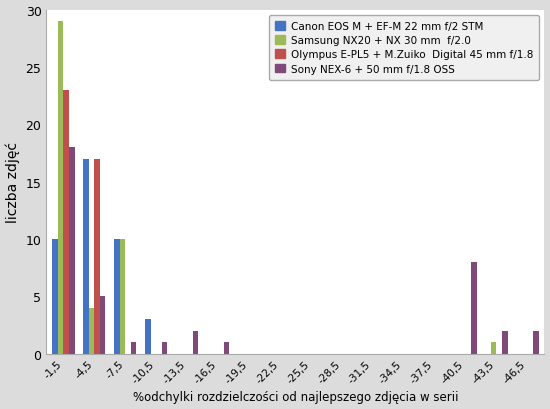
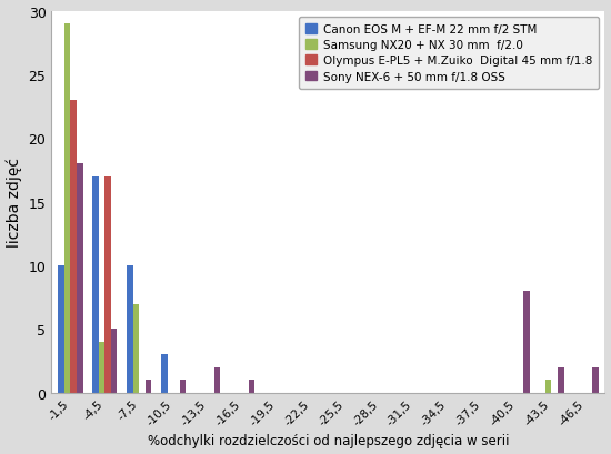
Samsung NX20 + NX 30 mm f/2.0/-7,5: 10 -> 7
